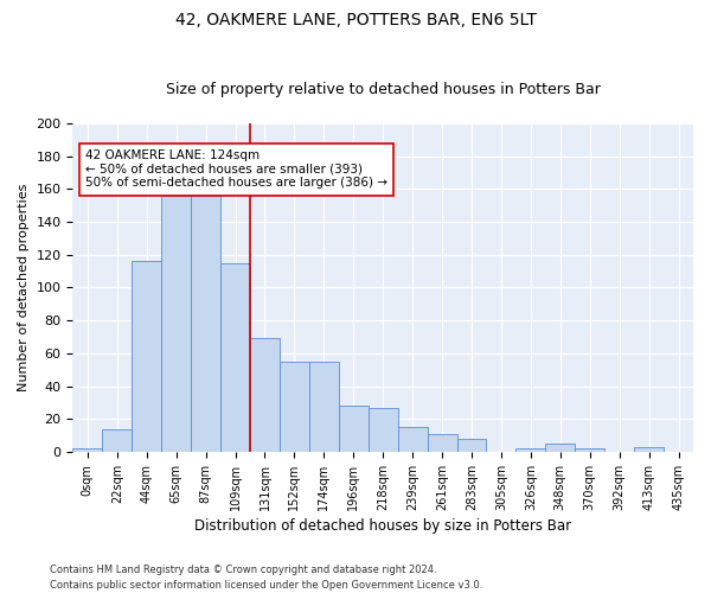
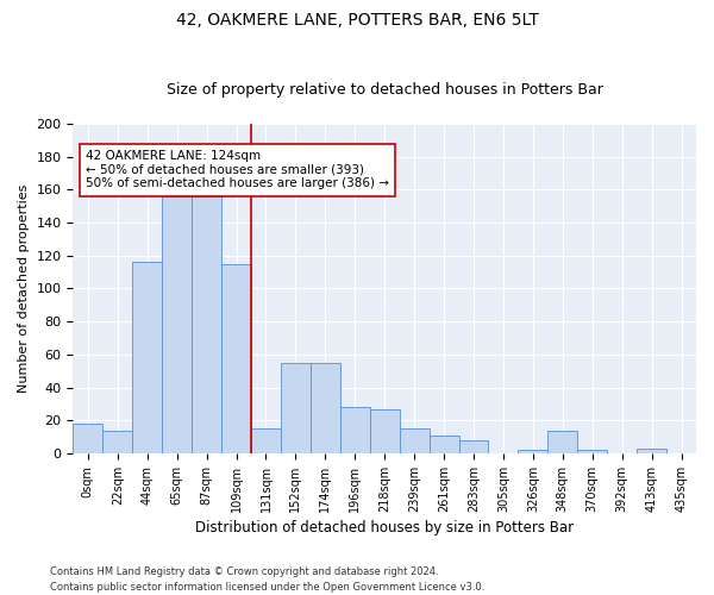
0sqm: 2 -> 18
131sqm: 69 -> 15
348sqm: 5 -> 14
